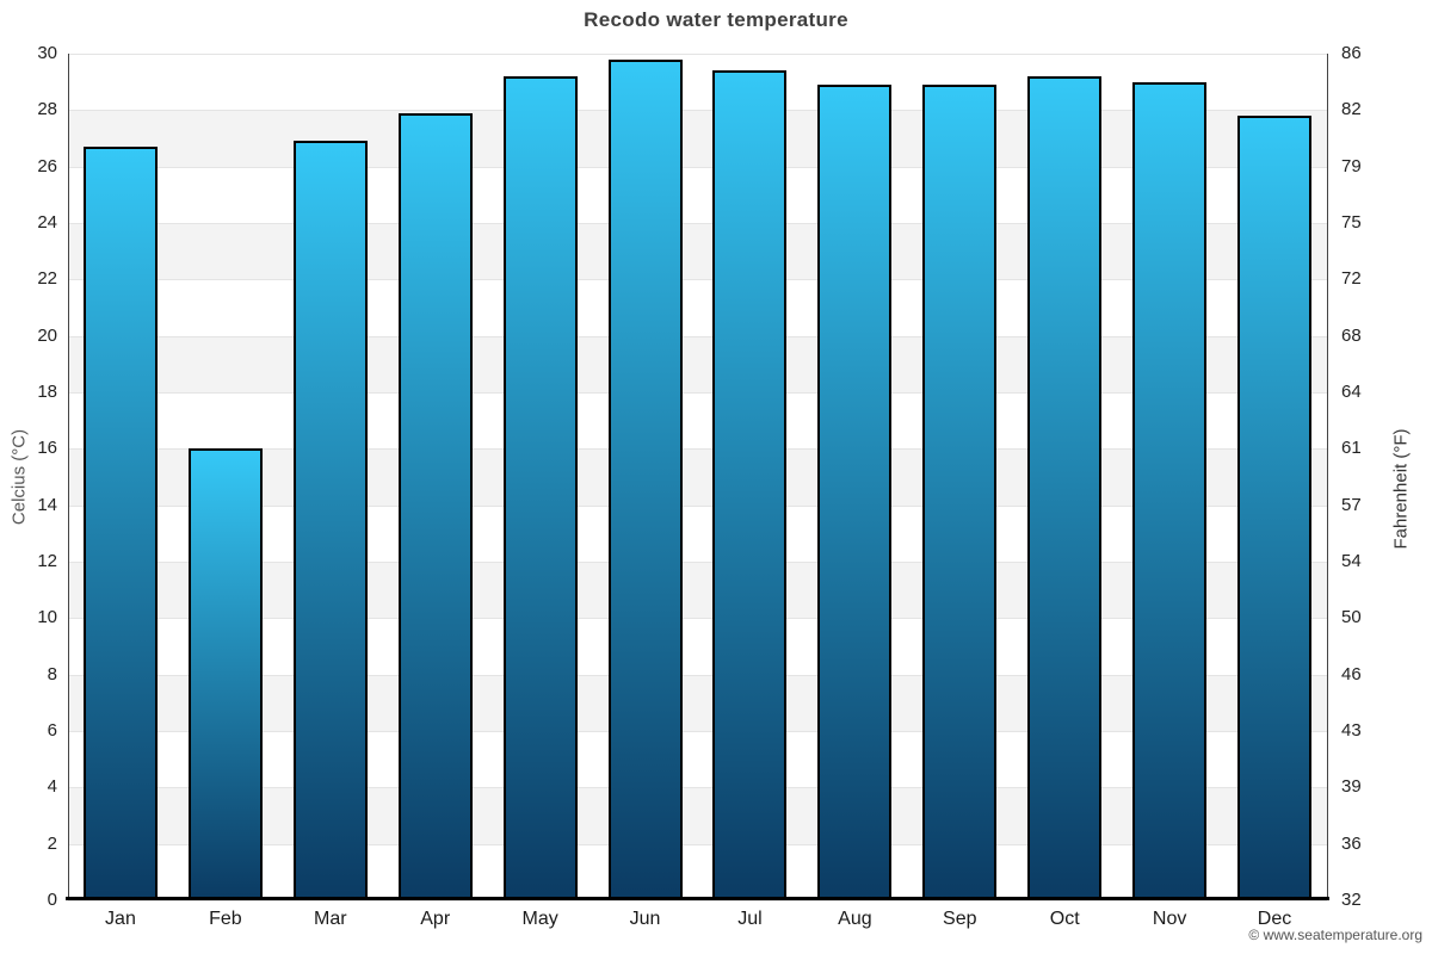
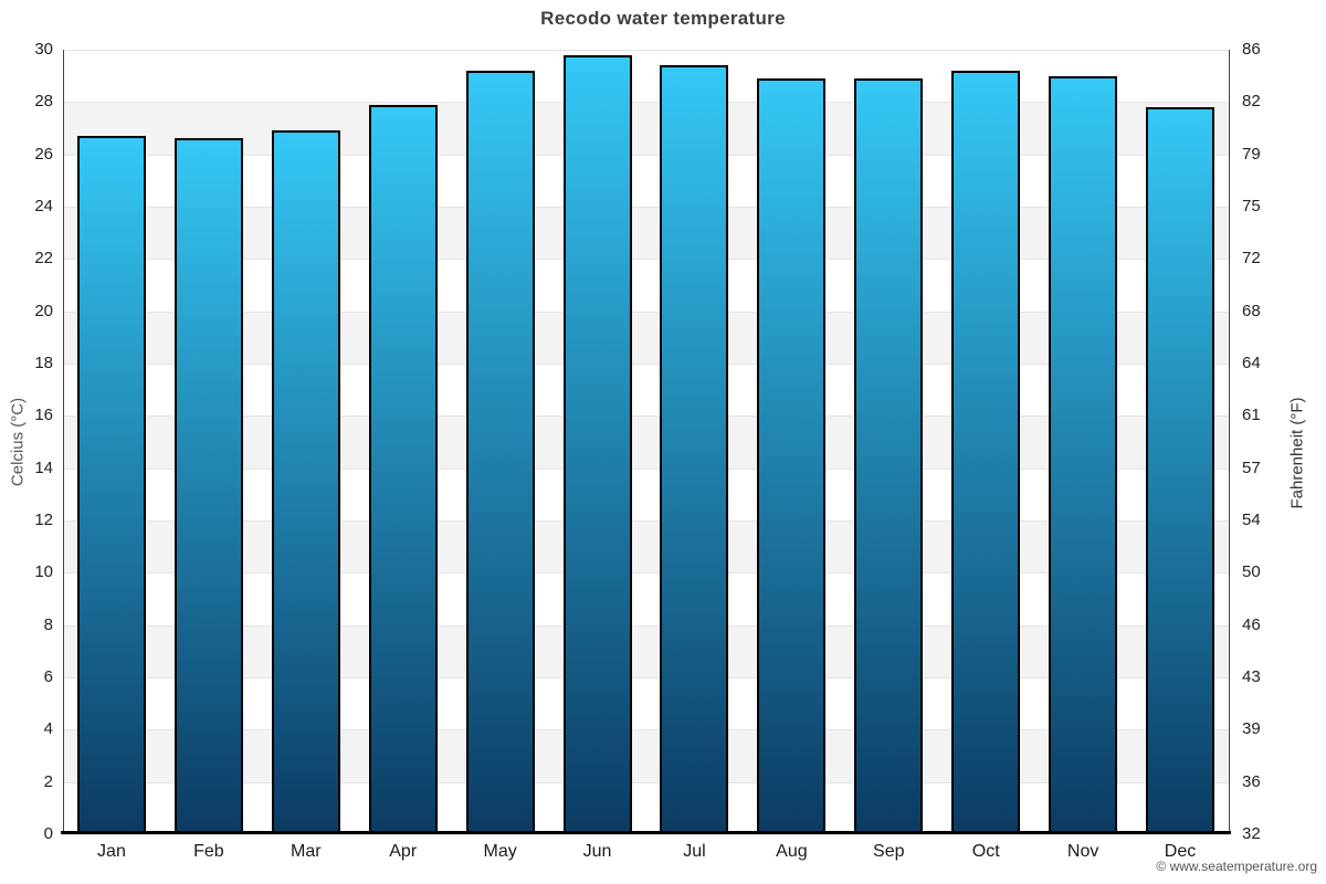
Feb: 16.0 -> 26.6
